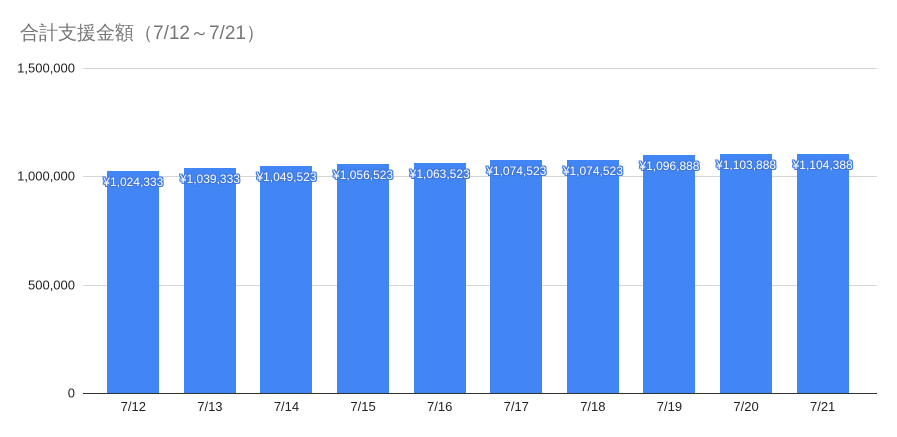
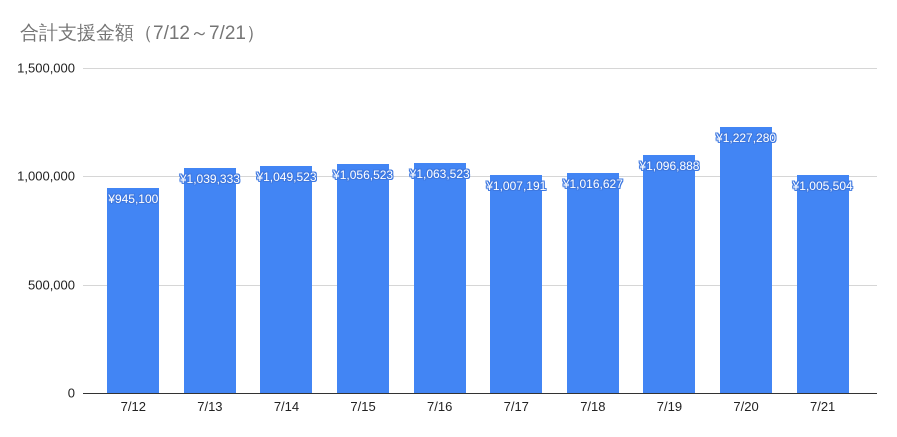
7/12: ¥1,024,333 -> ¥945,100
7/17: ¥1,074,523 -> ¥1,007,191
7/18: ¥1,074,523 -> ¥1,016,627
7/20: ¥1,103,888 -> ¥1,227,280
7/21: ¥1,104,388 -> ¥1,005,504
